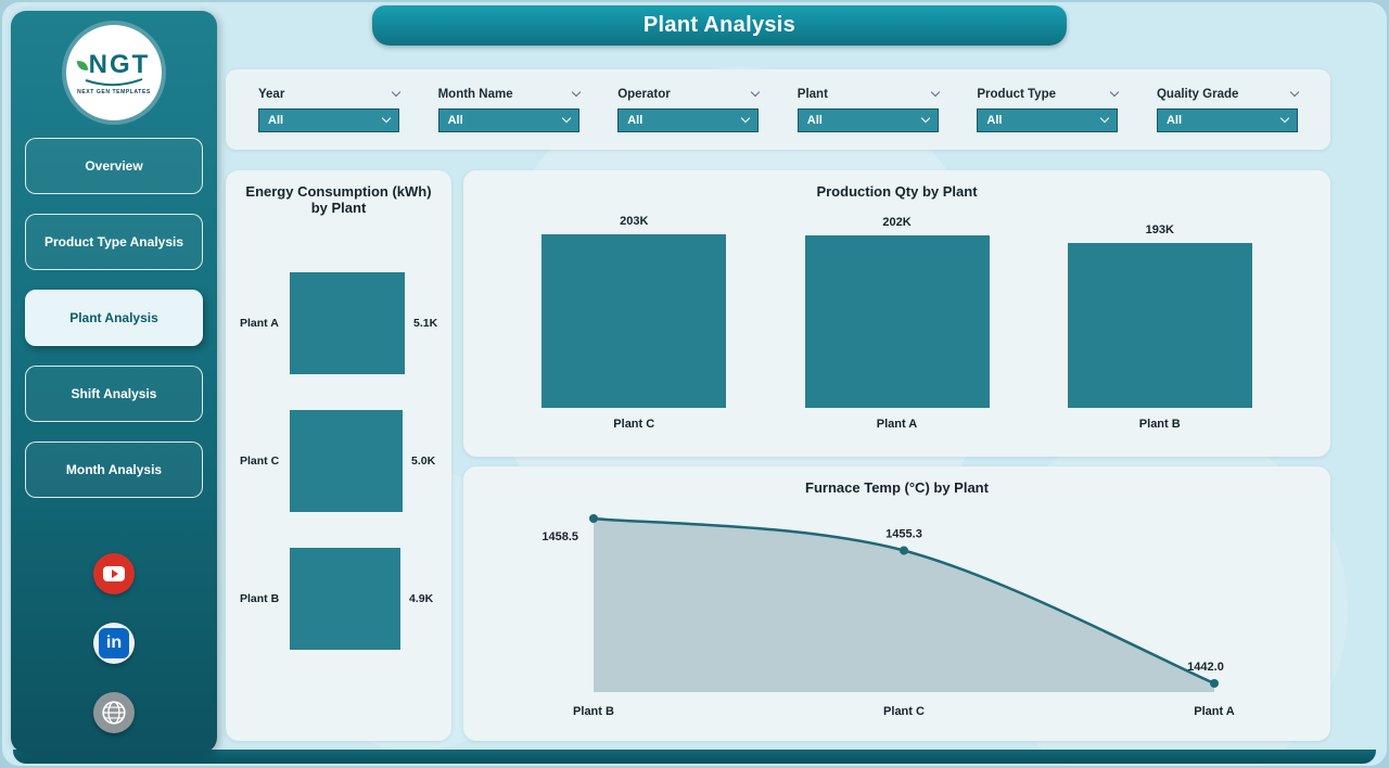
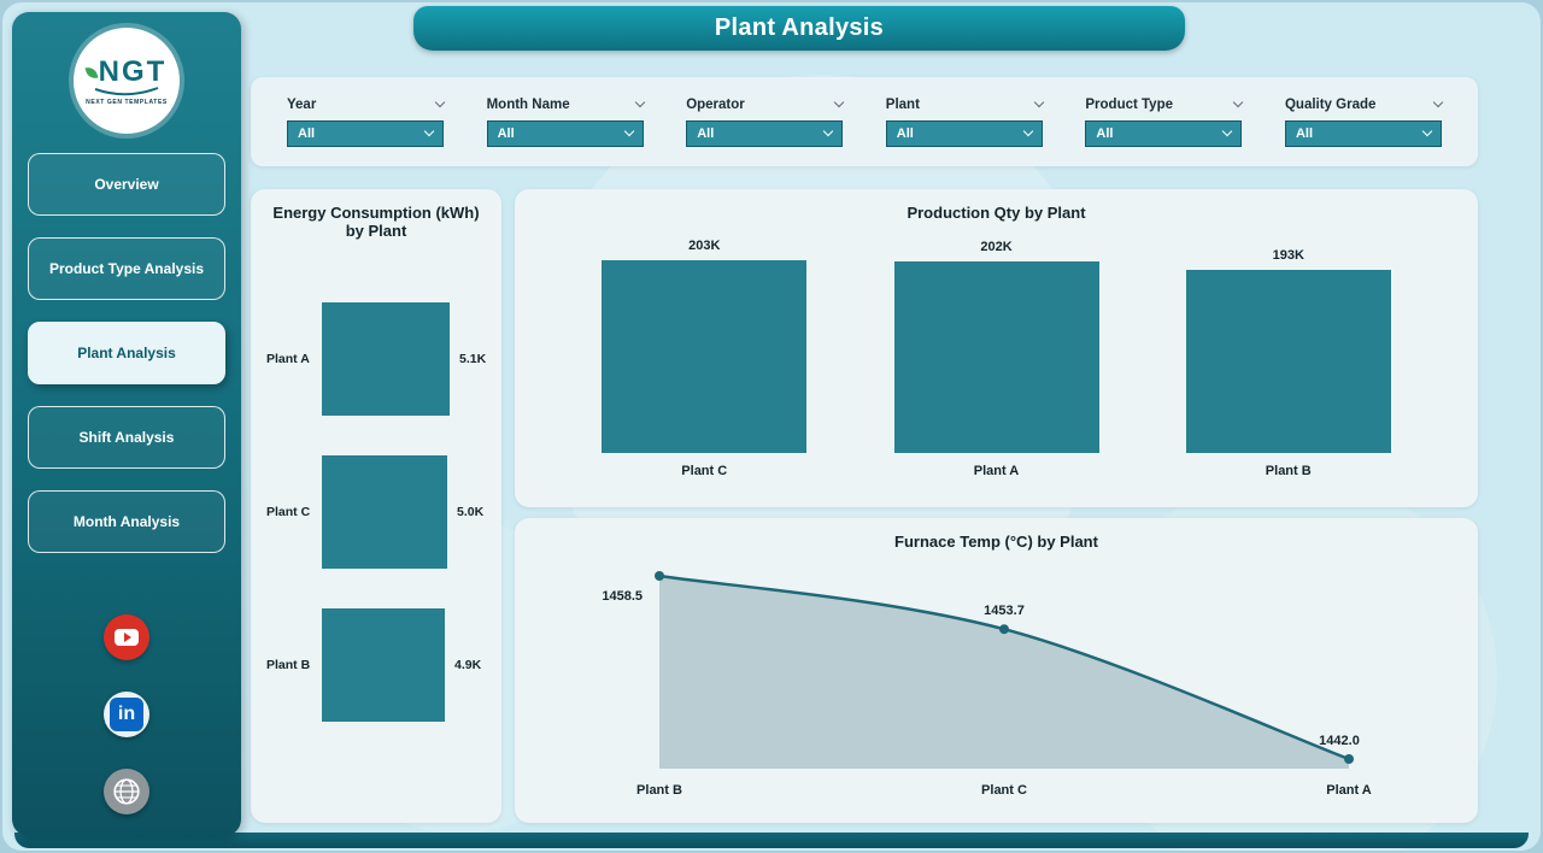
Furnace Temp (°C) by Plant/Plant C: 1455.3 -> 1453.7
